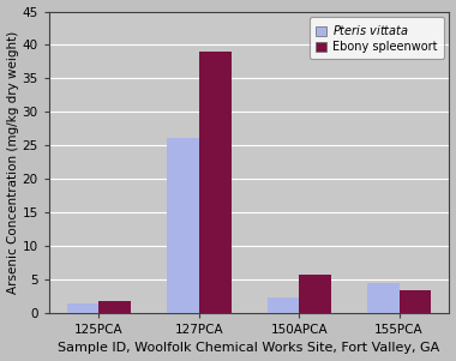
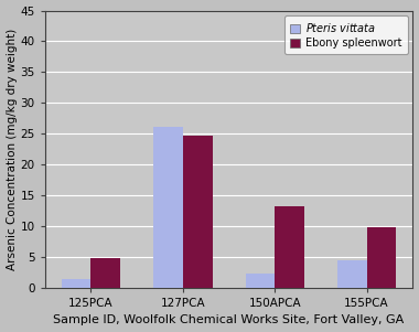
Ebony spleenwort/125PCA: 1.8 -> 4.8
Ebony spleenwort/127PCA: 39.0 -> 24.6
Ebony spleenwort/150APCA: 5.7 -> 13.2
Ebony spleenwort/155PCA: 3.4 -> 9.8
